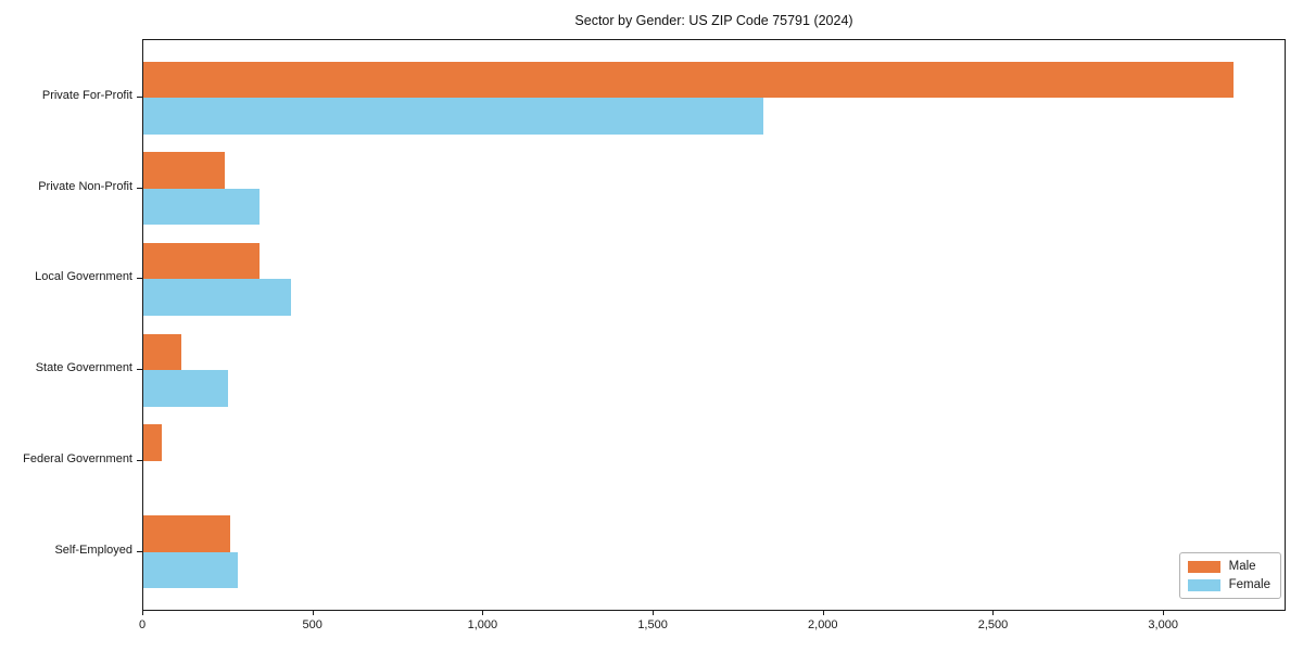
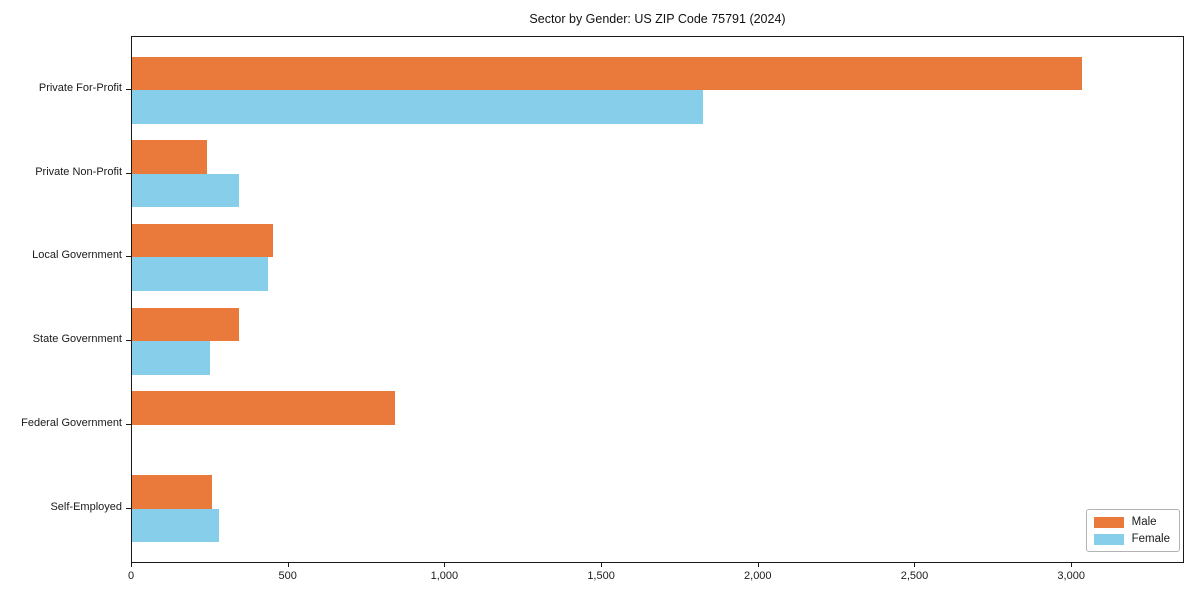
Male/Private For-Profit: 3200 -> 3030
Male/Local Government: 340 -> 450
Male/State Government: 110 -> 340
Male/Federal Government: 50 -> 840
